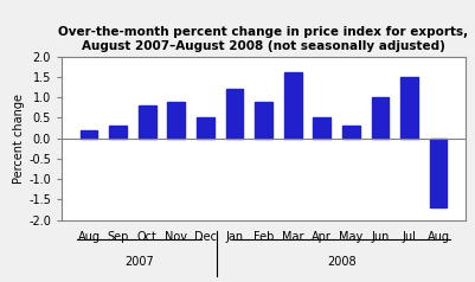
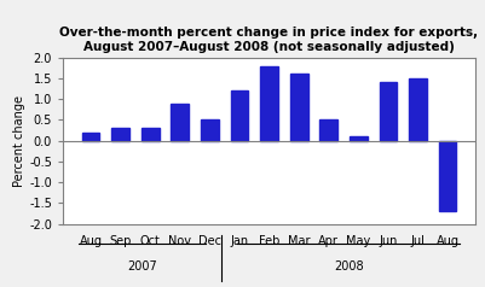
Oct: 0.8 -> 0.3
Feb: 0.9 -> 1.8
May: 0.3 -> 0.1
Jun: 1.0 -> 1.4
